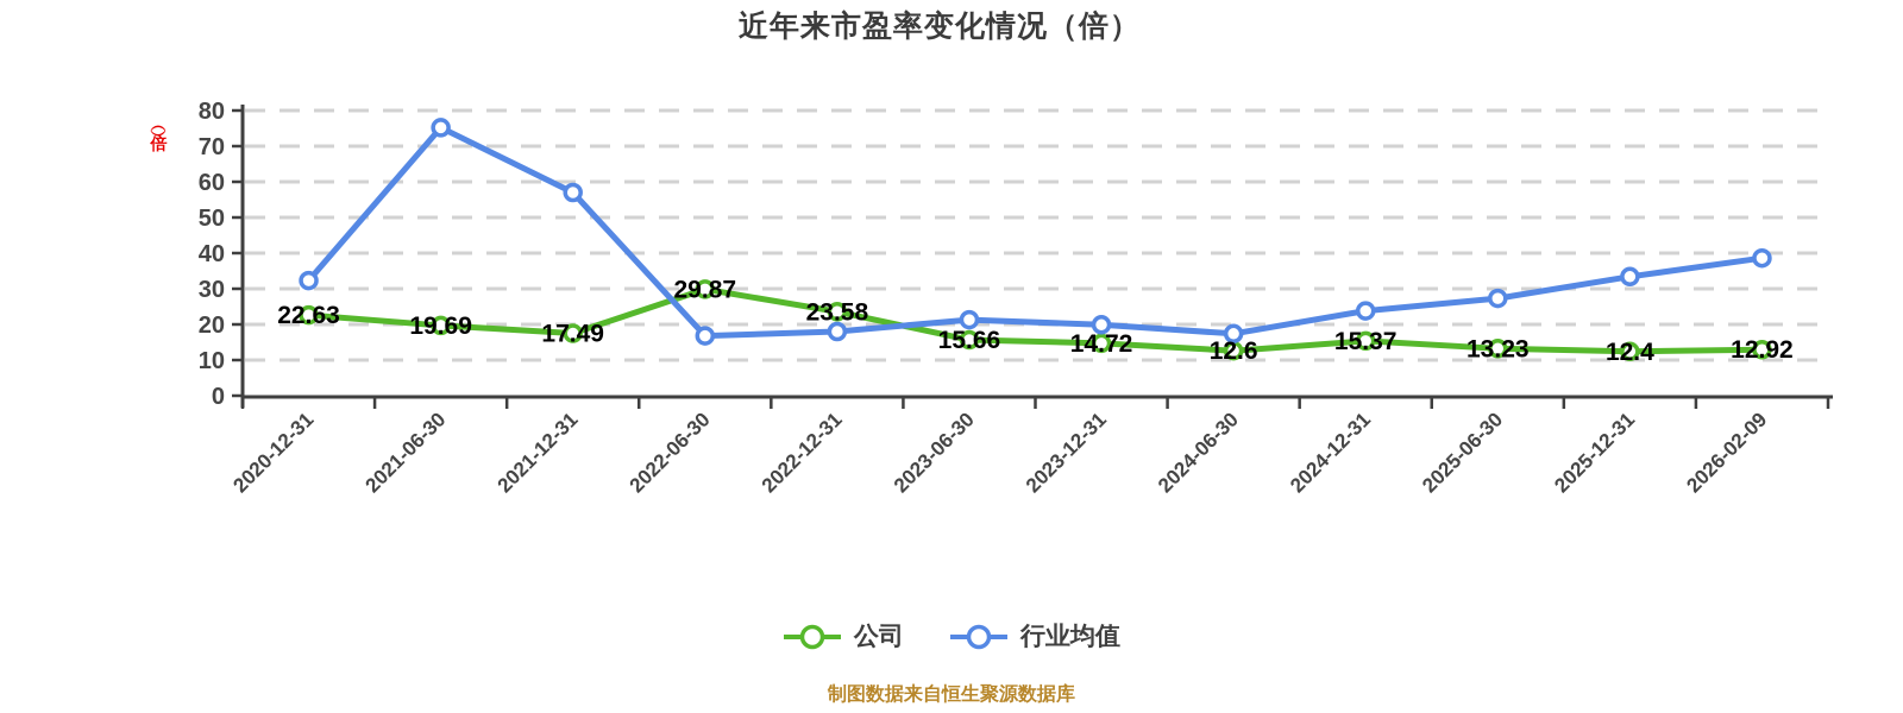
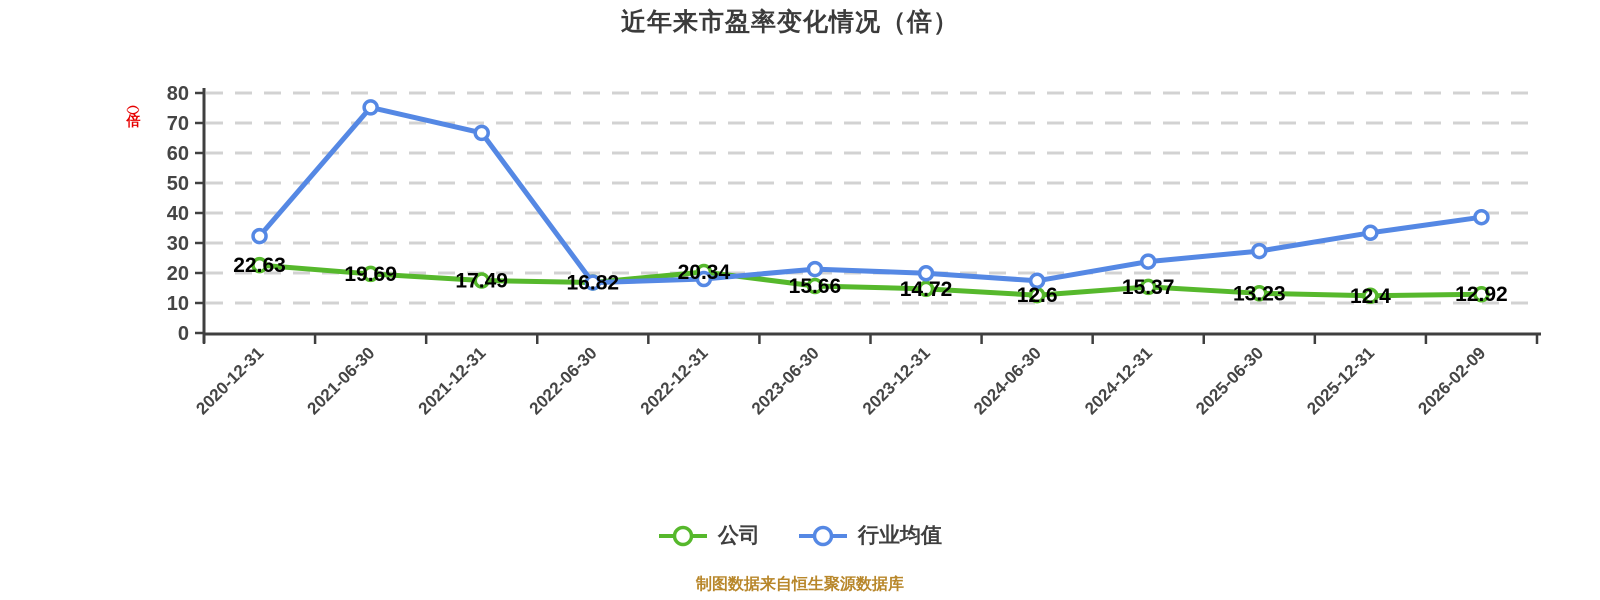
行业均值/2021-12-31: 57 -> 67
公司/2022-06-30: 29.87 -> 16.82
公司/2022-12-31: 23.58 -> 20.34
